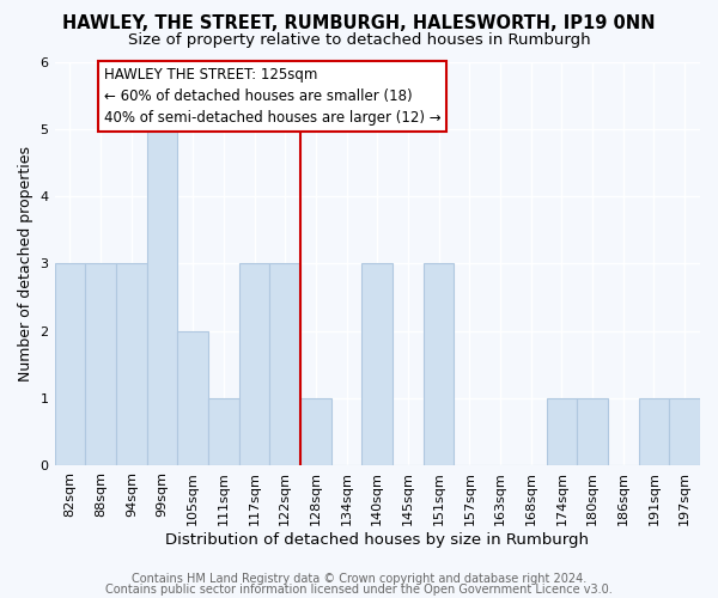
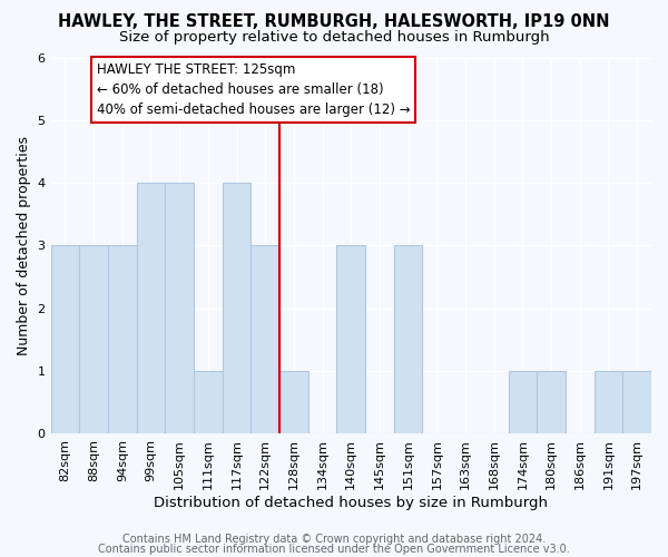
99sqm: 5 -> 4
105sqm: 2 -> 4
117sqm: 3 -> 4
